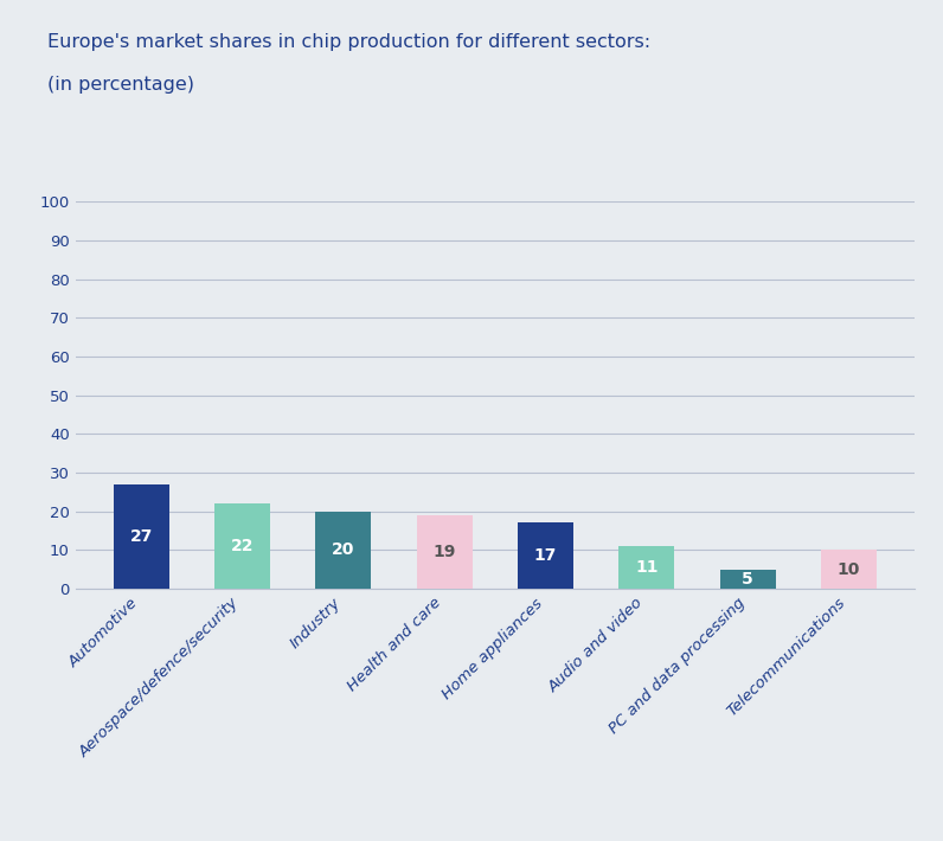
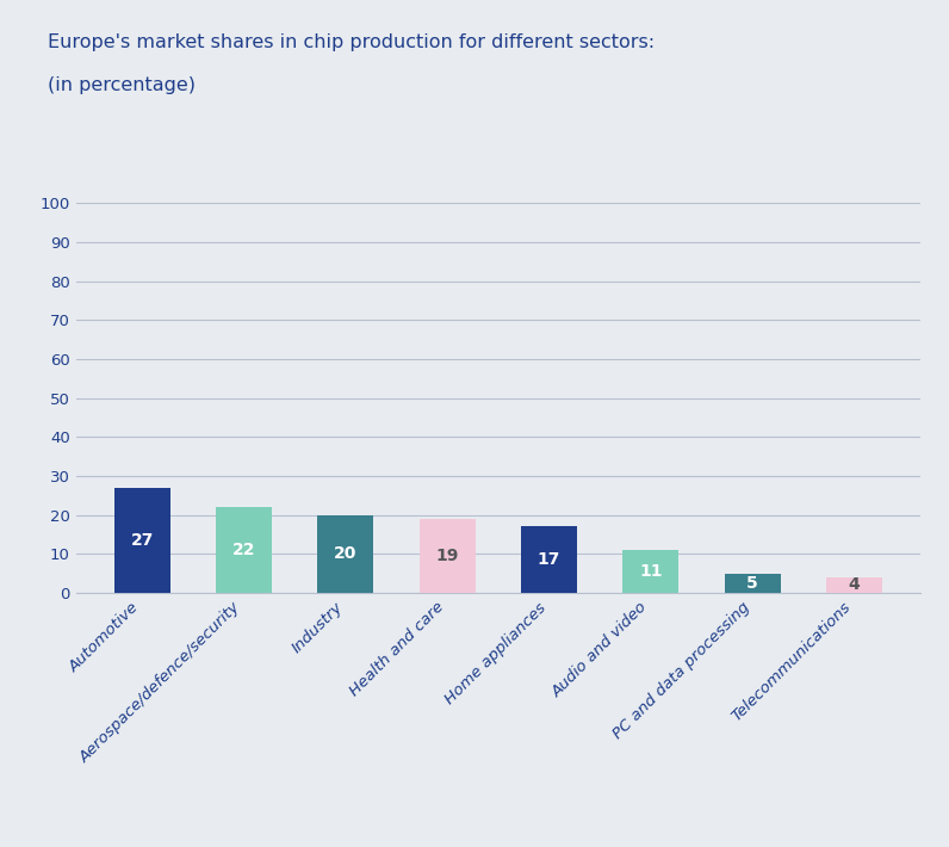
Telecommunications: 10 -> 4
